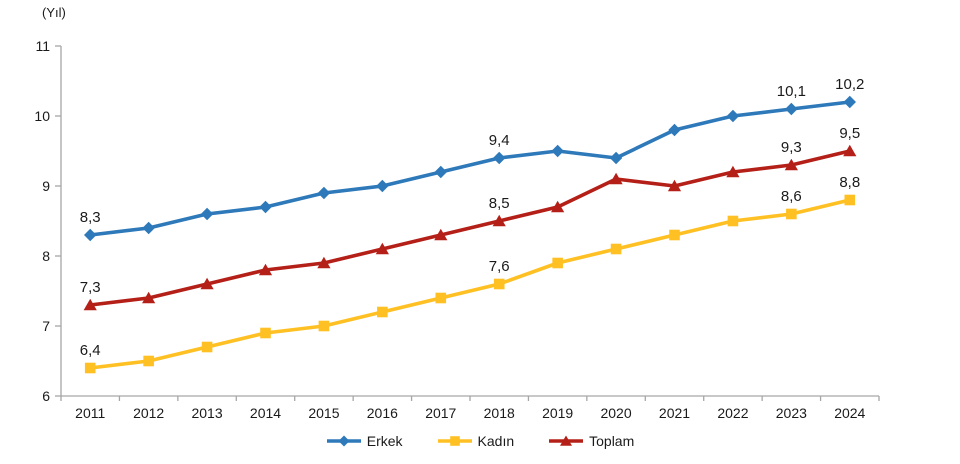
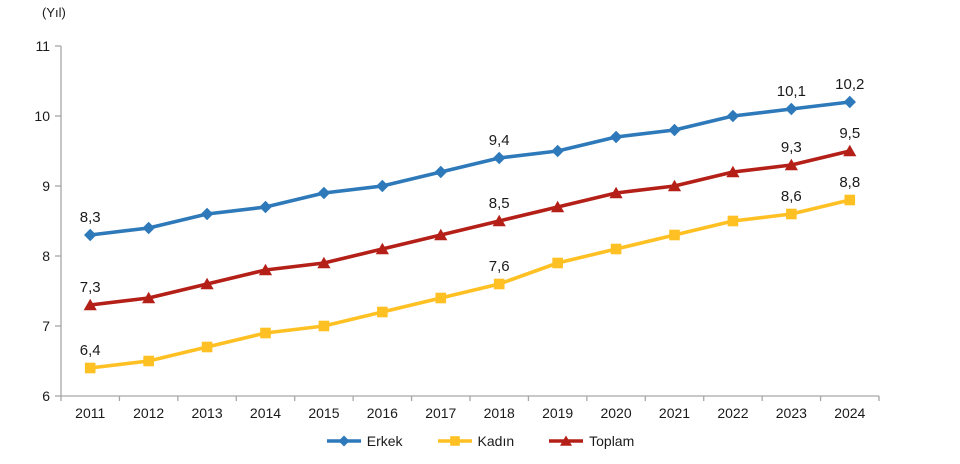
Erkek/2020: 9.4 -> 9.7
Toplam/2020: 9.1 -> 8.9
